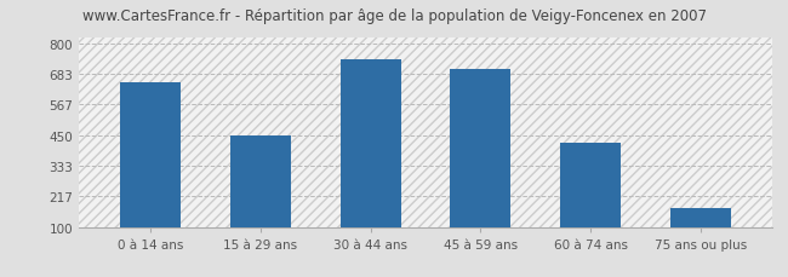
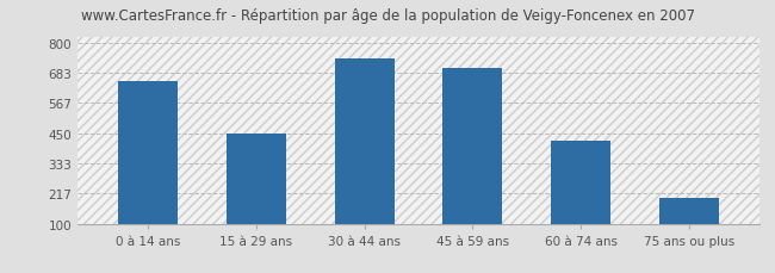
75 ans ou plus: 170 -> 200
